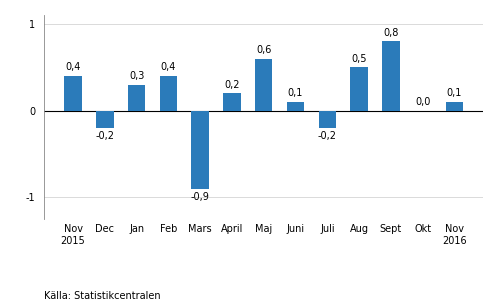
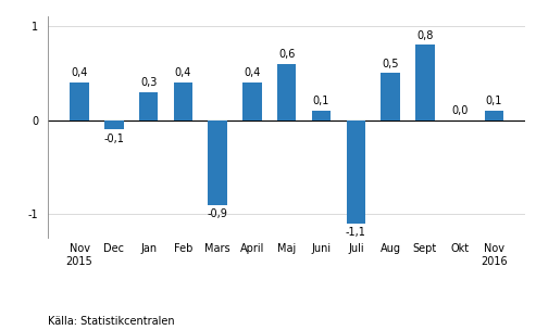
Dec: -0,2 -> -0,1
April: 0,2 -> 0,4
Juli: -0,2 -> -1,1
